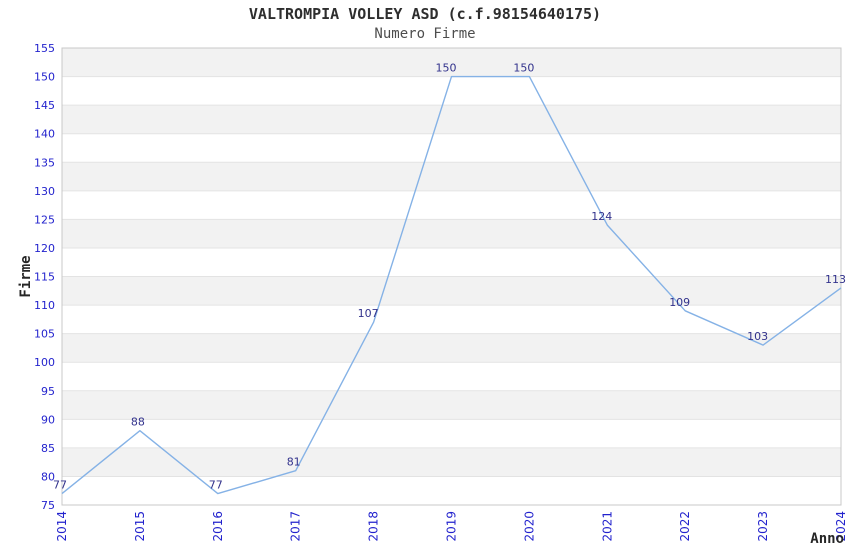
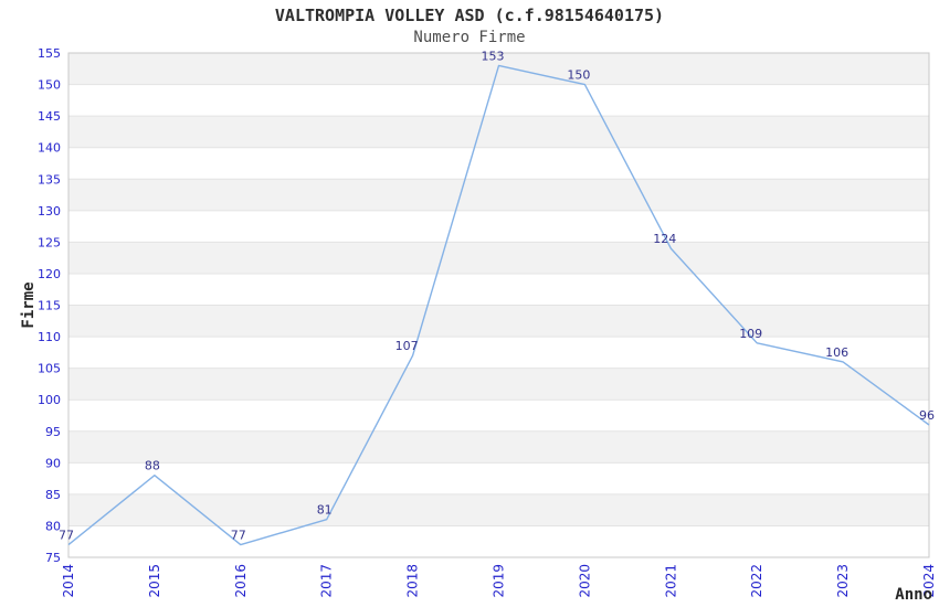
2019: 150 -> 153
2023: 103 -> 106
2024: 113 -> 96
